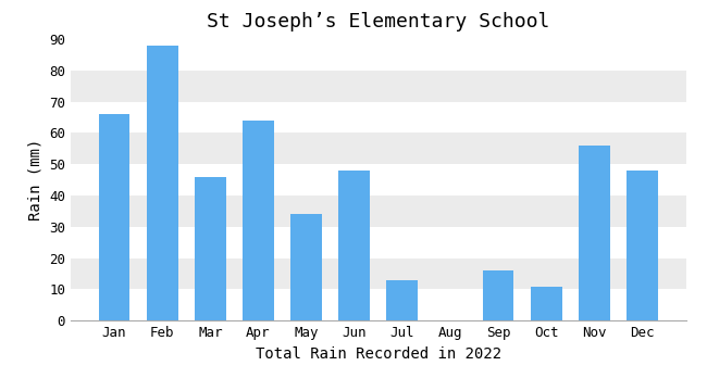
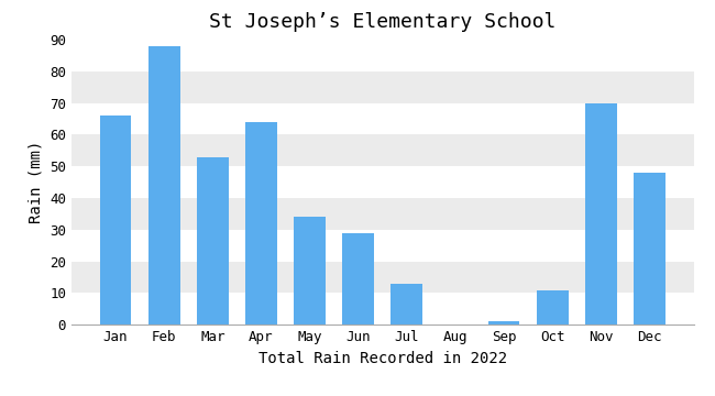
Mar: 46 -> 53
Jun: 48 -> 29
Sep: 16 -> 1
Nov: 56 -> 70
